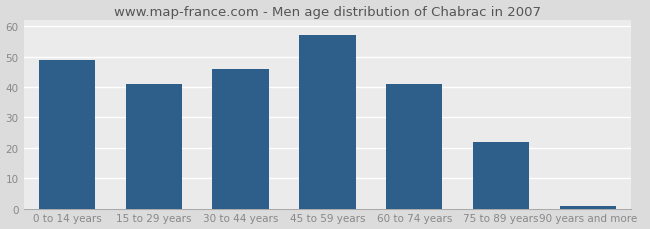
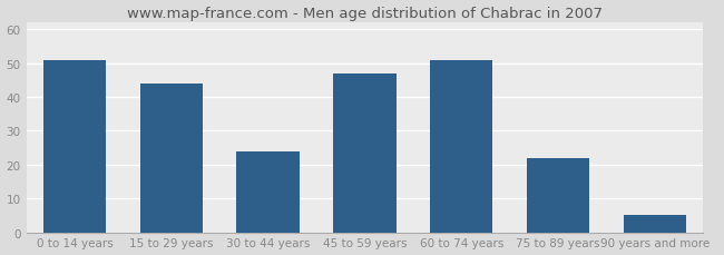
0 to 14 years: 49 -> 51
15 to 29 years: 41 -> 44
30 to 44 years: 46 -> 24
45 to 59 years: 57 -> 47
60 to 74 years: 41 -> 51
90 years and more: 1 -> 5
